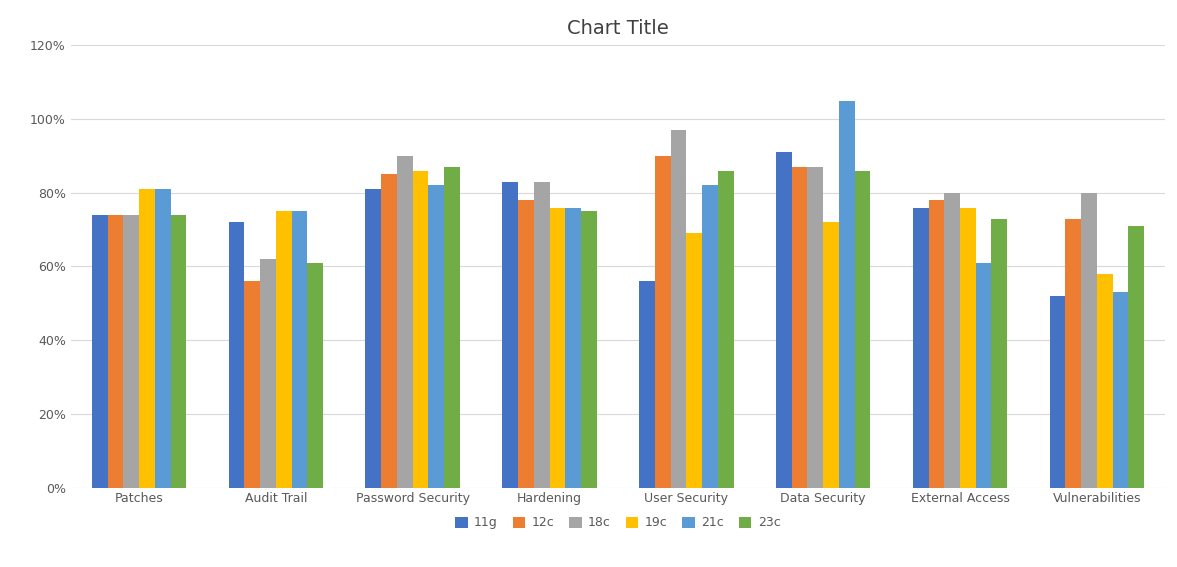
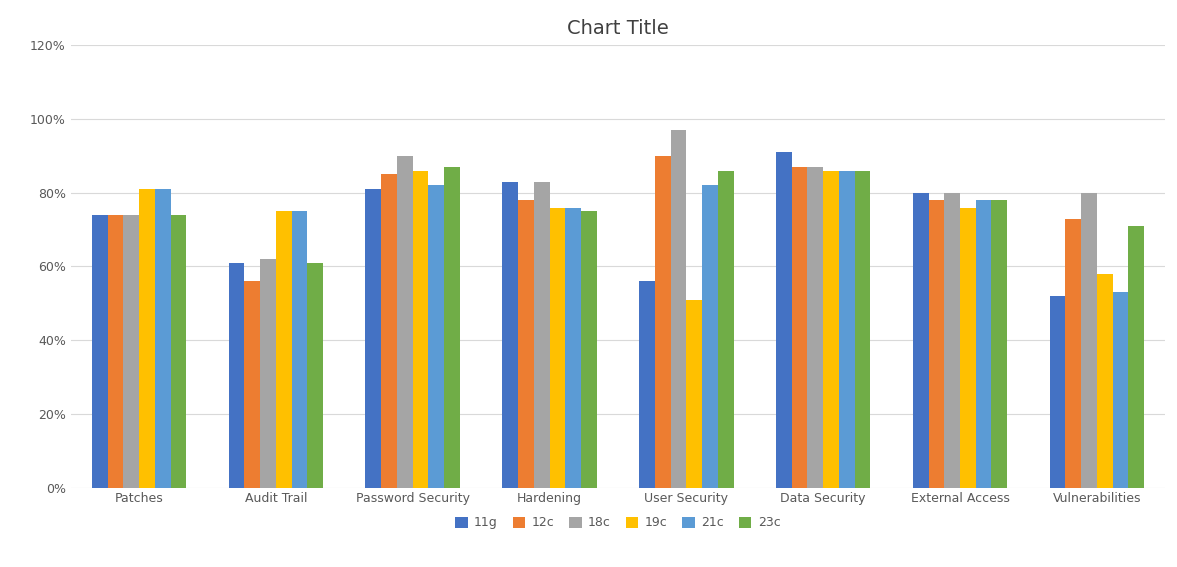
11g/Audit Trail: 72% -> 61%
19c/User Security: 69% -> 51%
19c/Data Security: 72% -> 86%
21c/Data Security: 105% -> 86%
11g/External Access: 76% -> 80%
21c/External Access: 61% -> 78%
23c/External Access: 73% -> 78%
